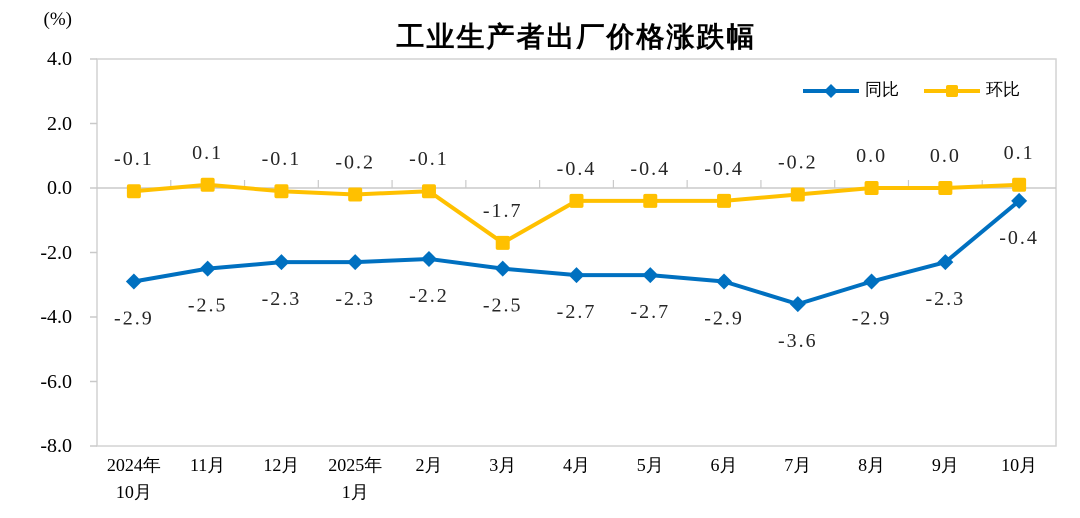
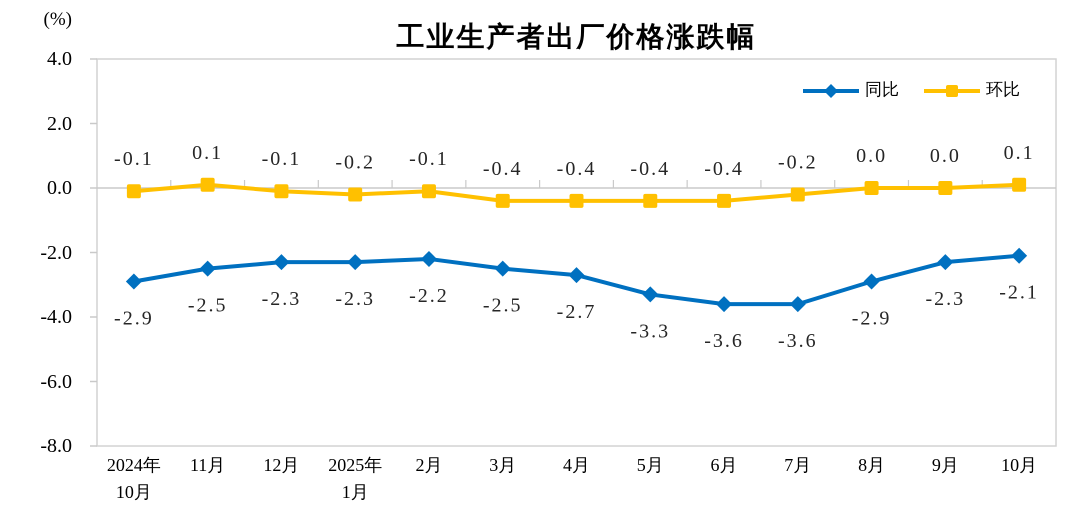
环比/3月: -1.7 -> -0.4
同比/5月: -2.7 -> -3.3
同比/6月: -2.9 -> -3.6
同比/10月: -0.4 -> -2.1
